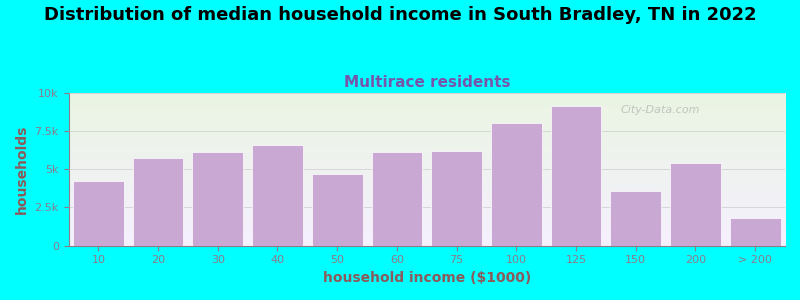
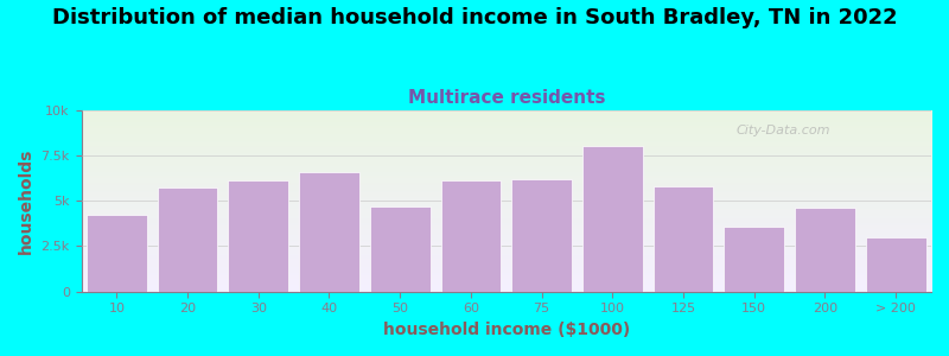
125: 9.1k -> 5.8k
200: 5.4k -> 4.6k
> 200: 1.8k -> 3.0k
